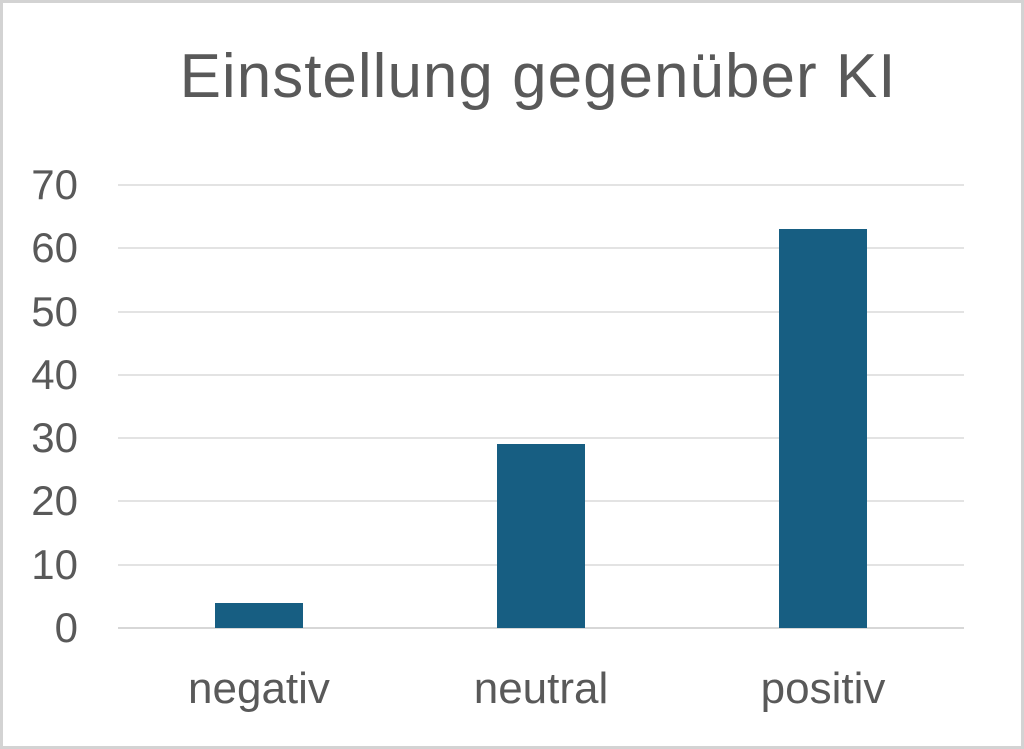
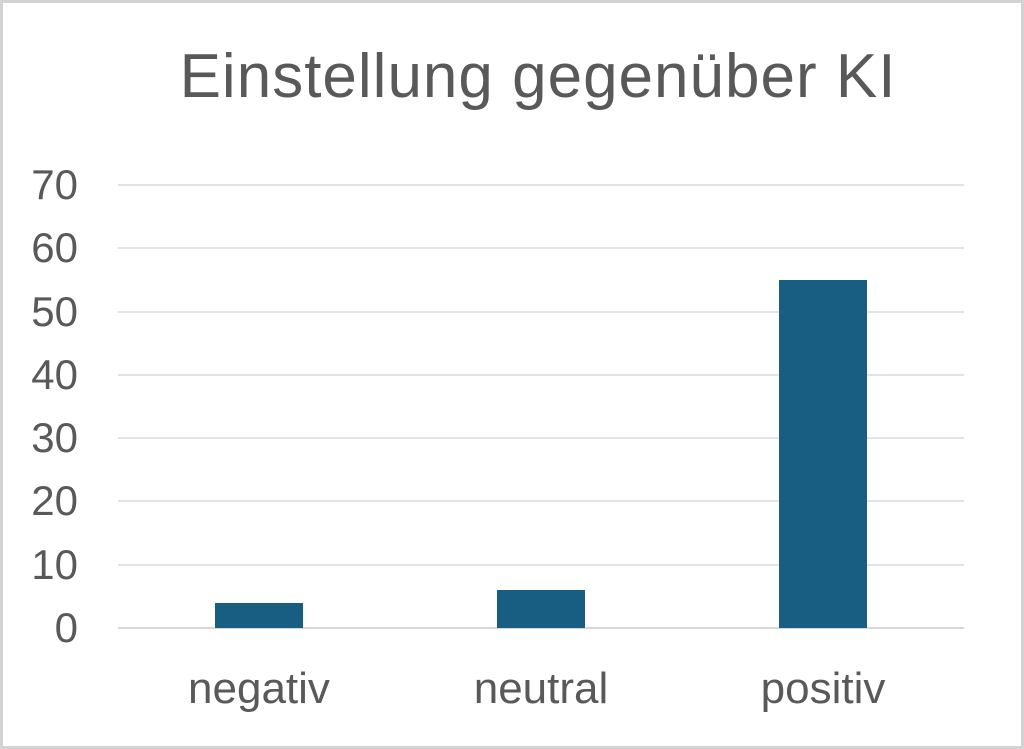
neutral: 29 -> 6
positiv: 63 -> 55
